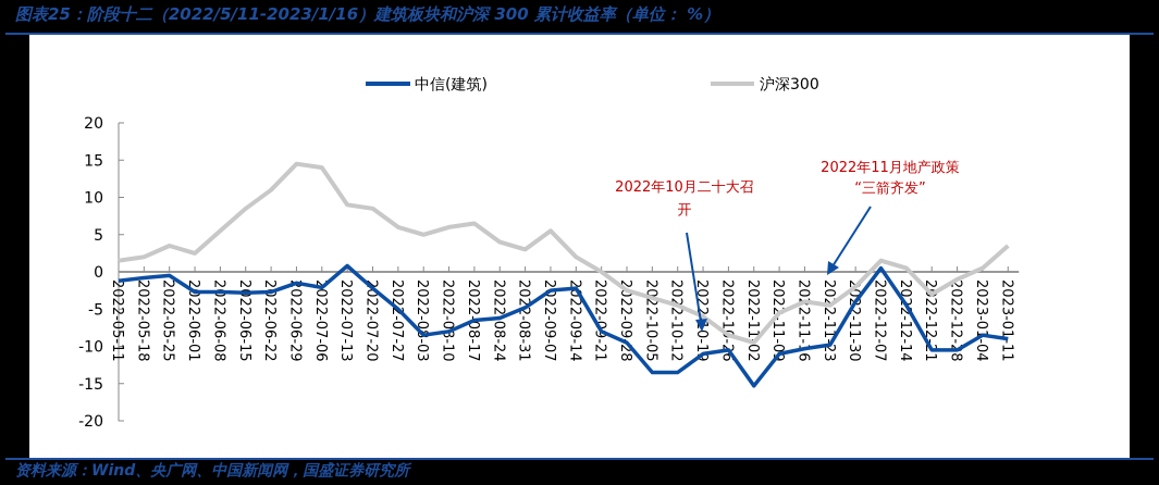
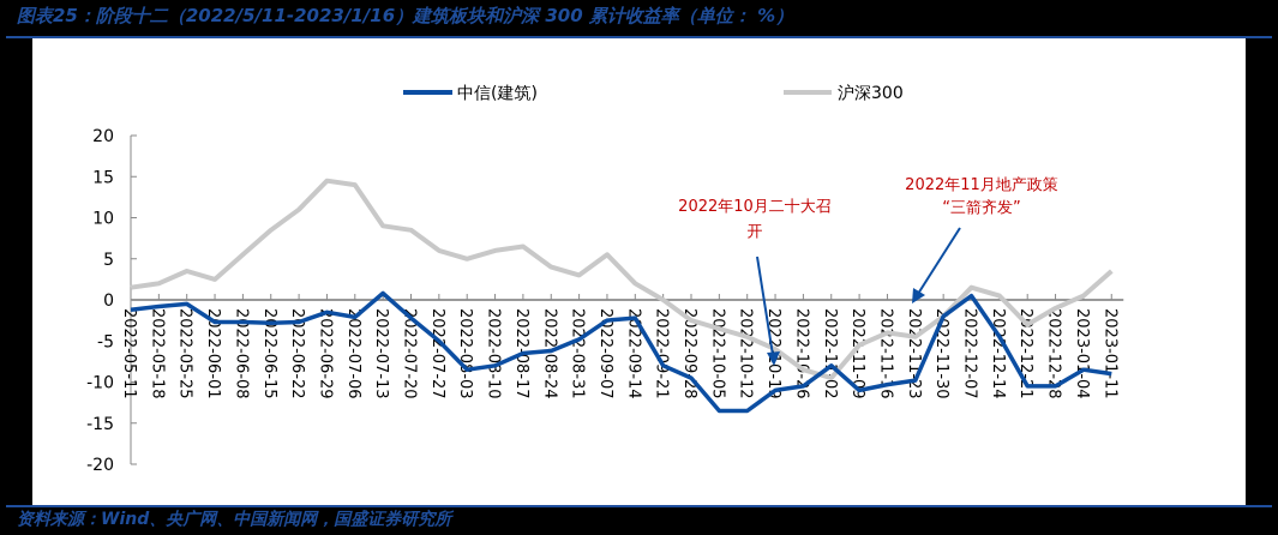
中信(建筑)/2022-11-02: -15 -> -8
中信(建筑)/2022-11-30: -4 -> -2
